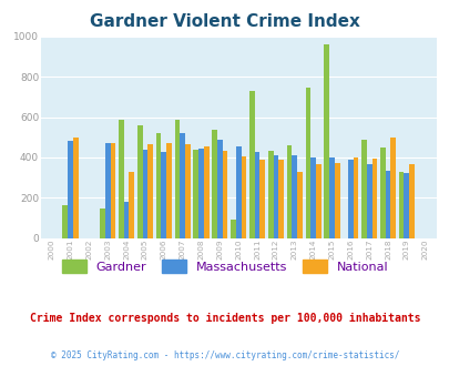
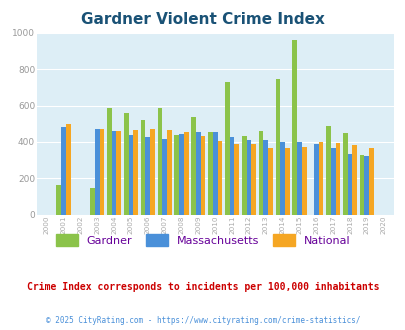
Massachusetts/2004: 180 -> 460
National/2004: 330 -> 460
Massachusetts/2007: 520 -> 420
Massachusetts/2009: 490 -> 450
Gardner/2010: 90 -> 460
National/2013: 330 -> 370
National/2018: 500 -> 380
